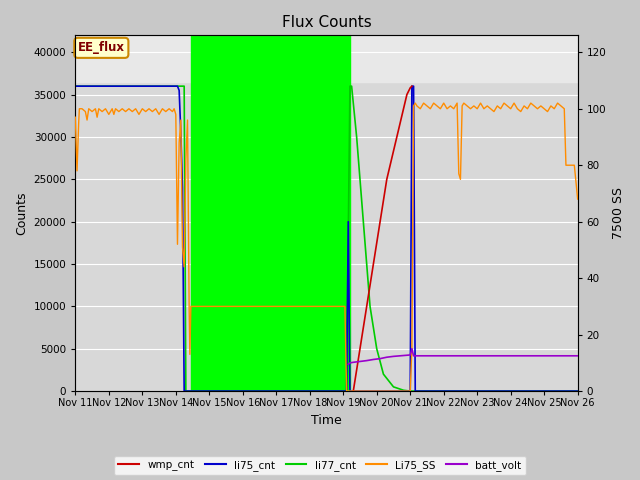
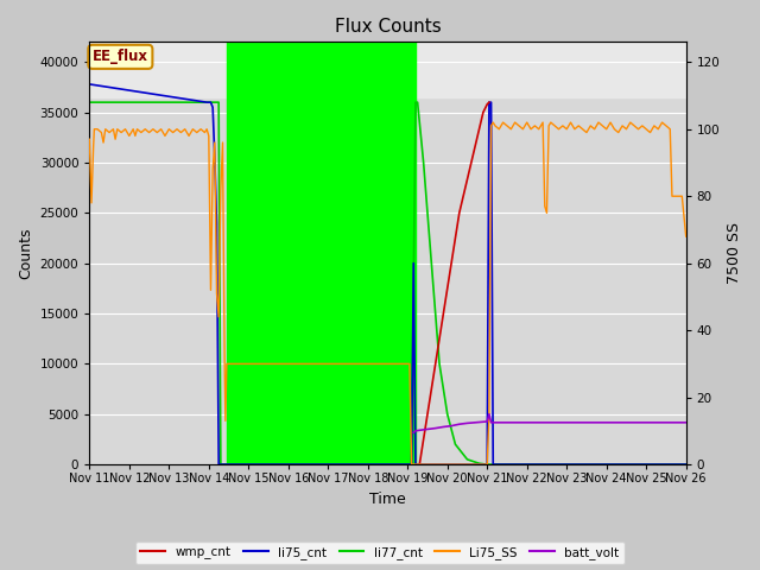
li75_cnt/Nov 11: 36000 -> 37800
